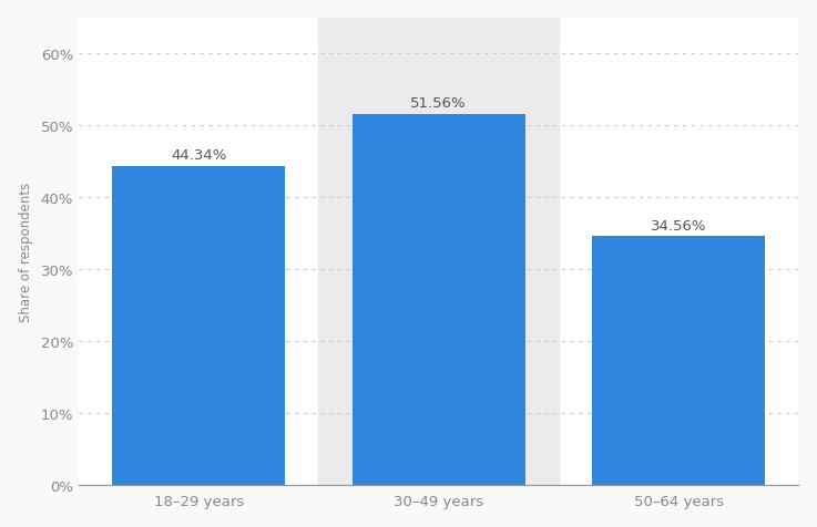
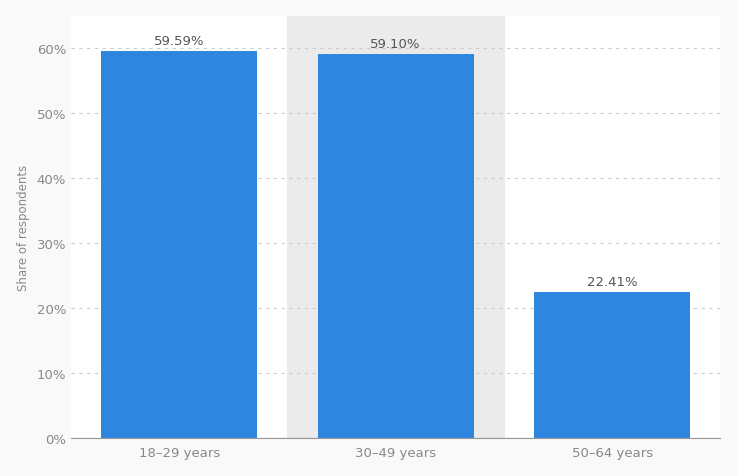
18–29 years: 44.34% -> 59.59%
30–49 years: 51.56% -> 59.10%
50–64 years: 34.56% -> 22.41%
